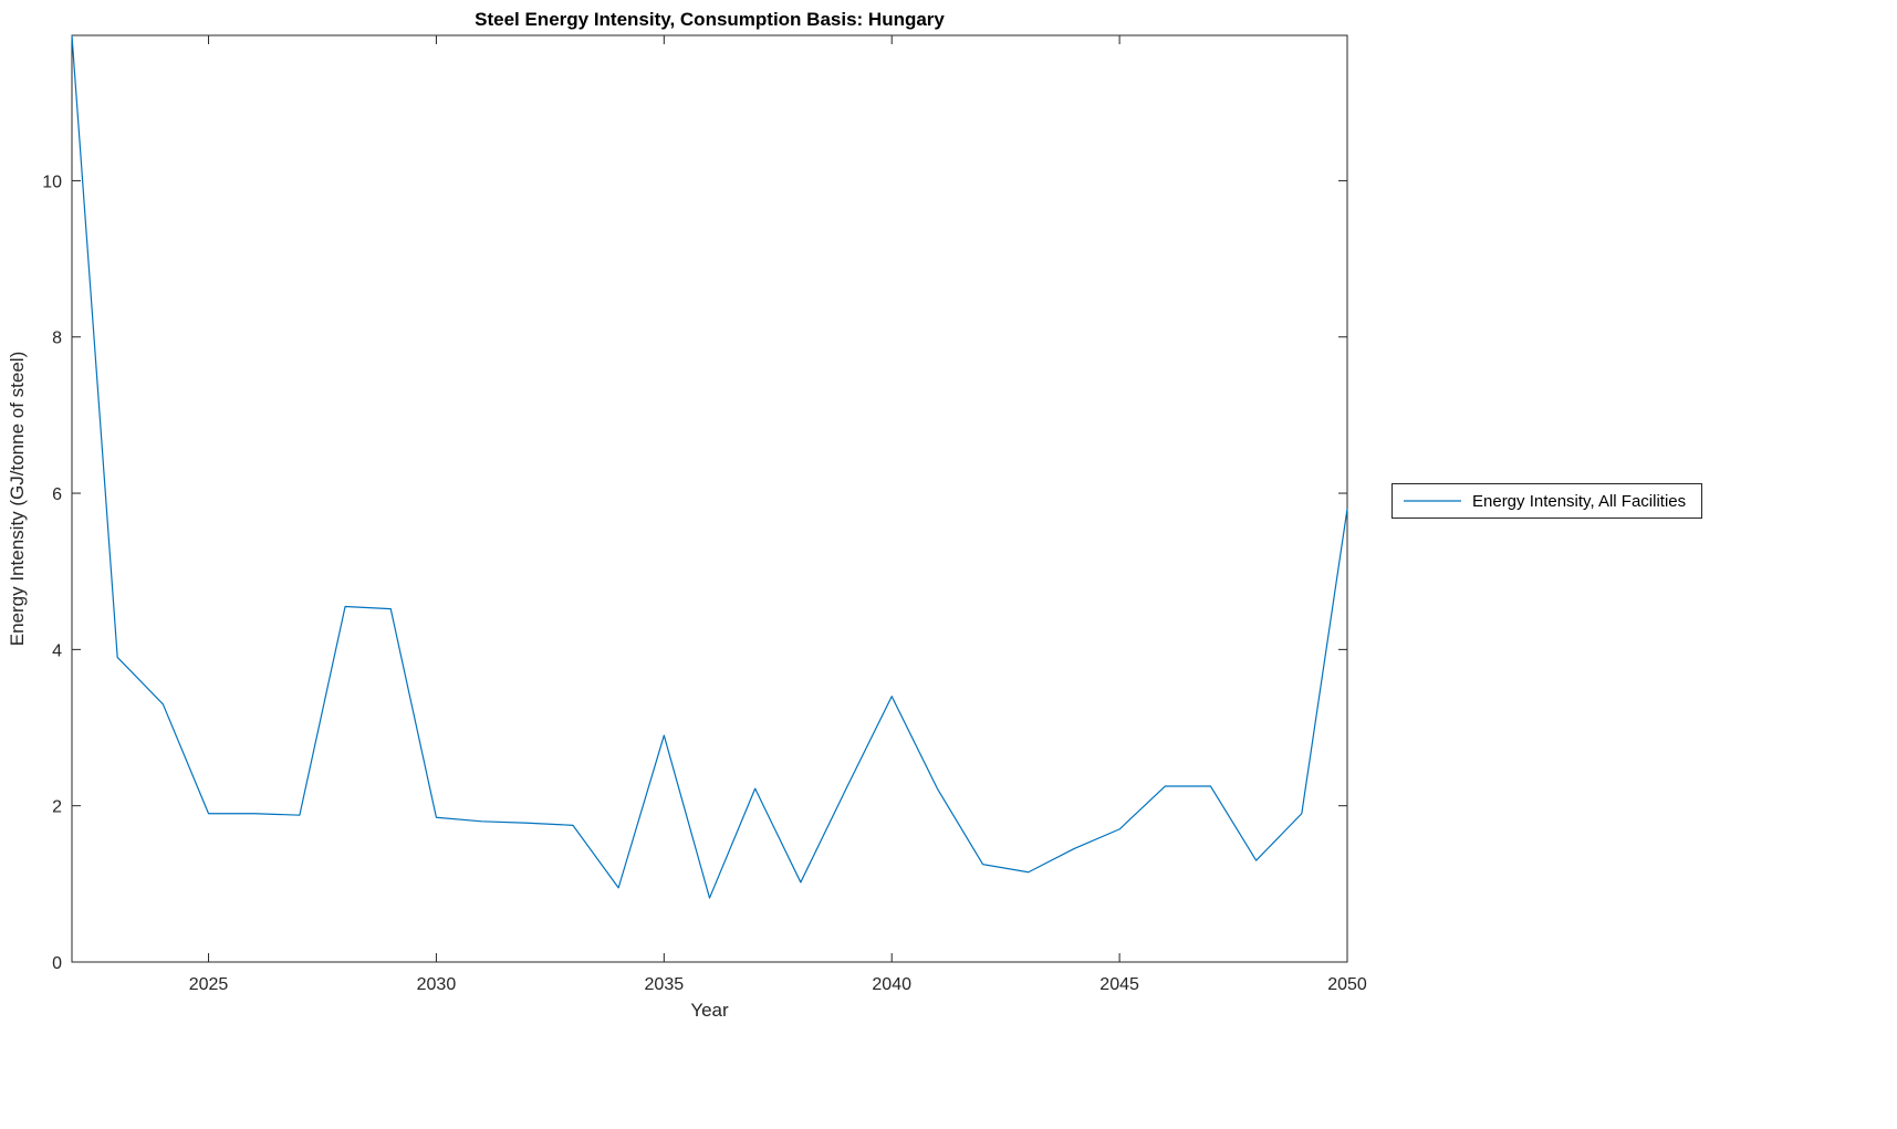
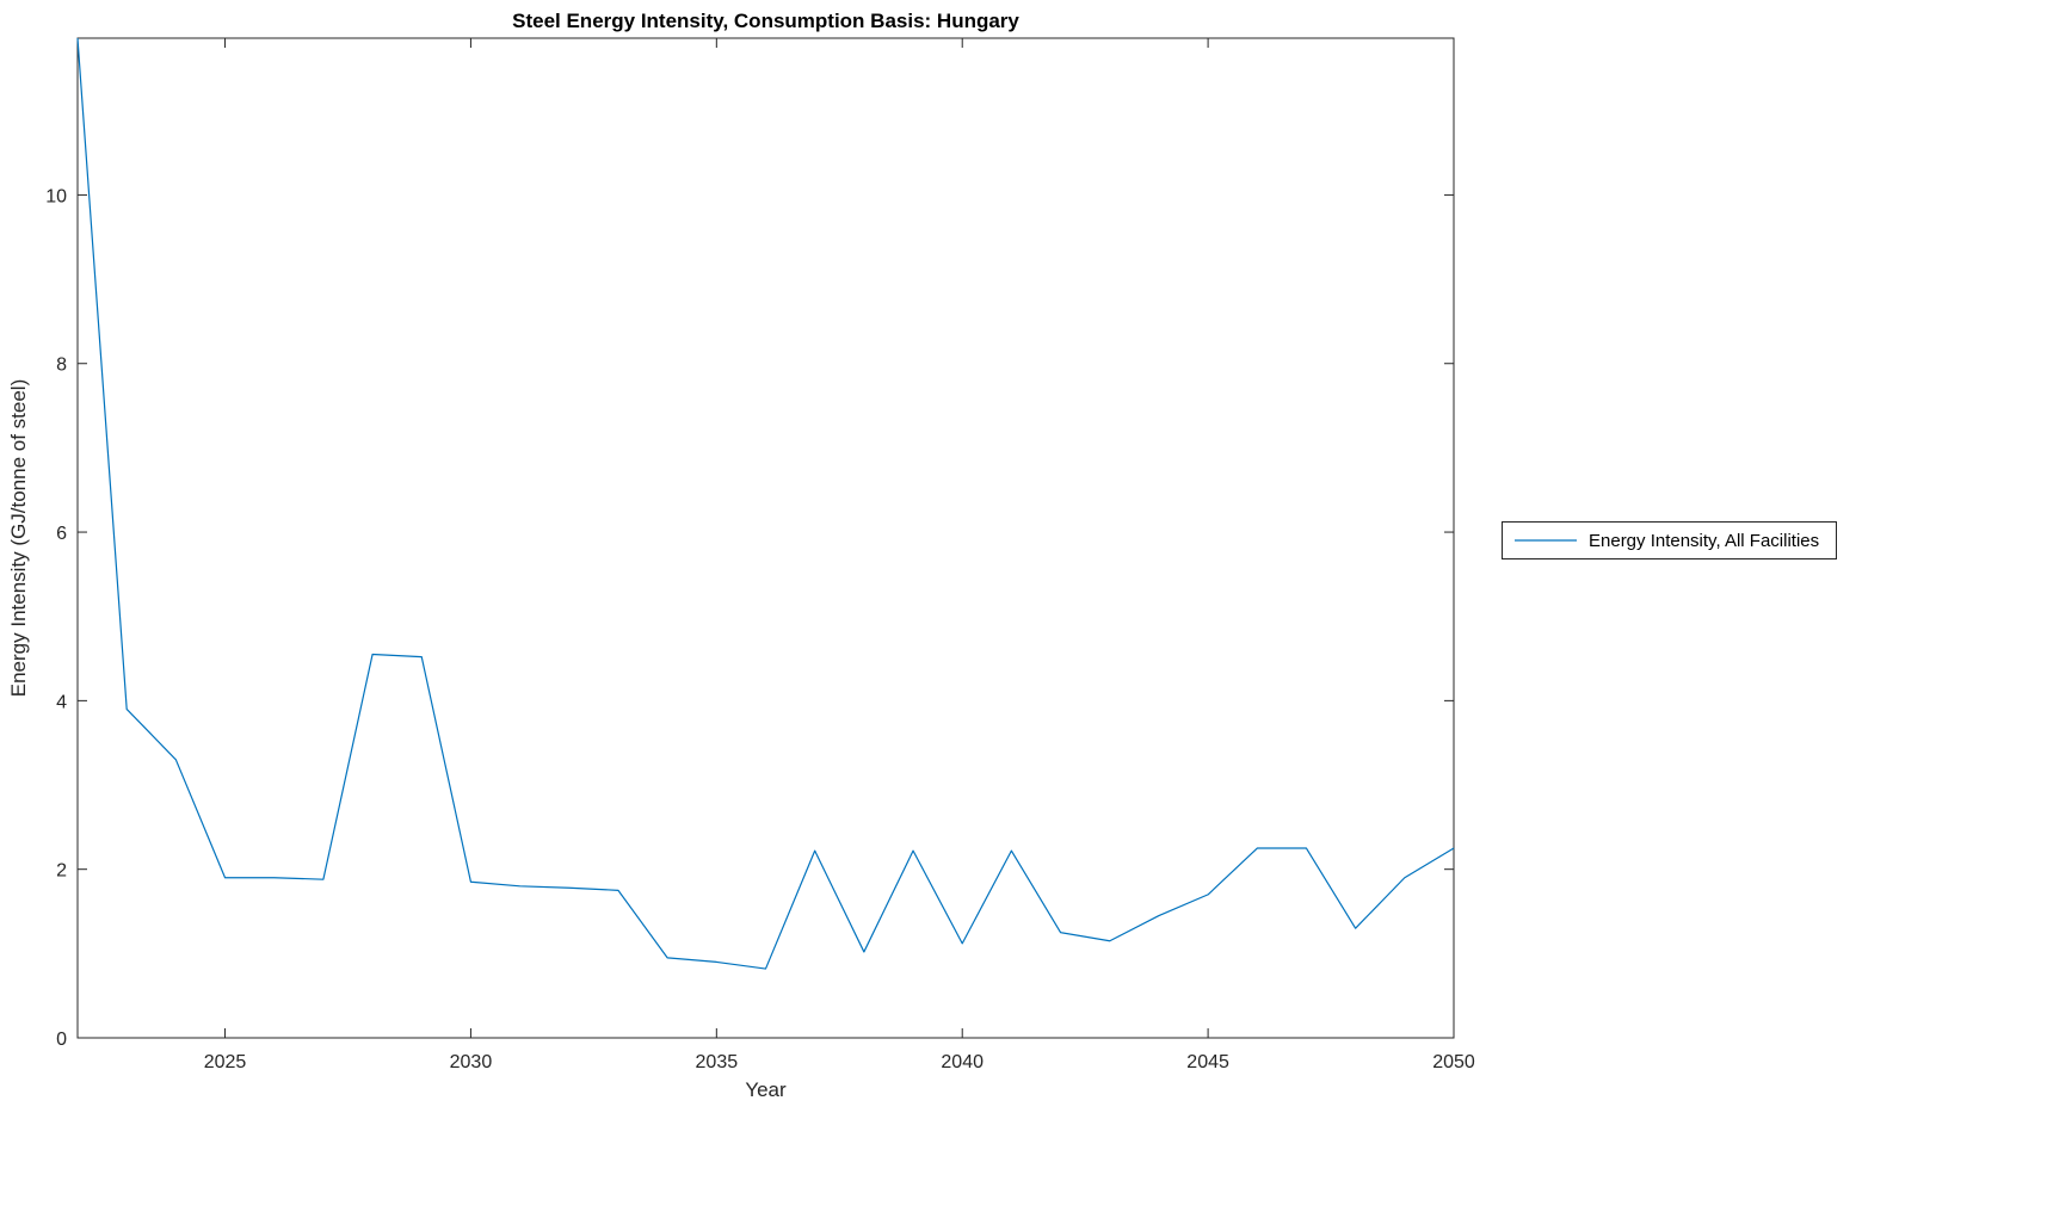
2035: 2.9 -> 0.9
2040: 3.4 -> 1.1
2050: 5.8 -> 2.2
